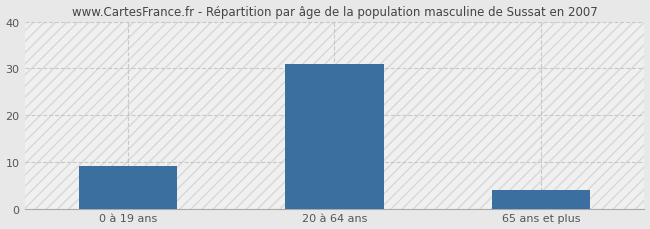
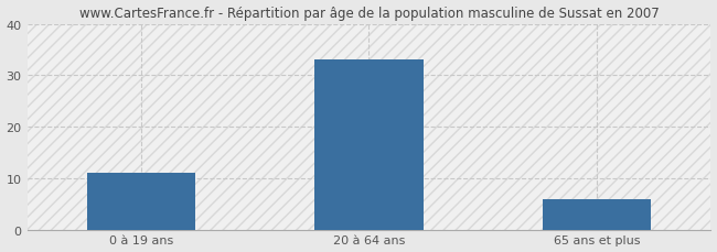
0 à 19 ans: 9 -> 11
20 à 64 ans: 31 -> 33
65 ans et plus: 4 -> 6
